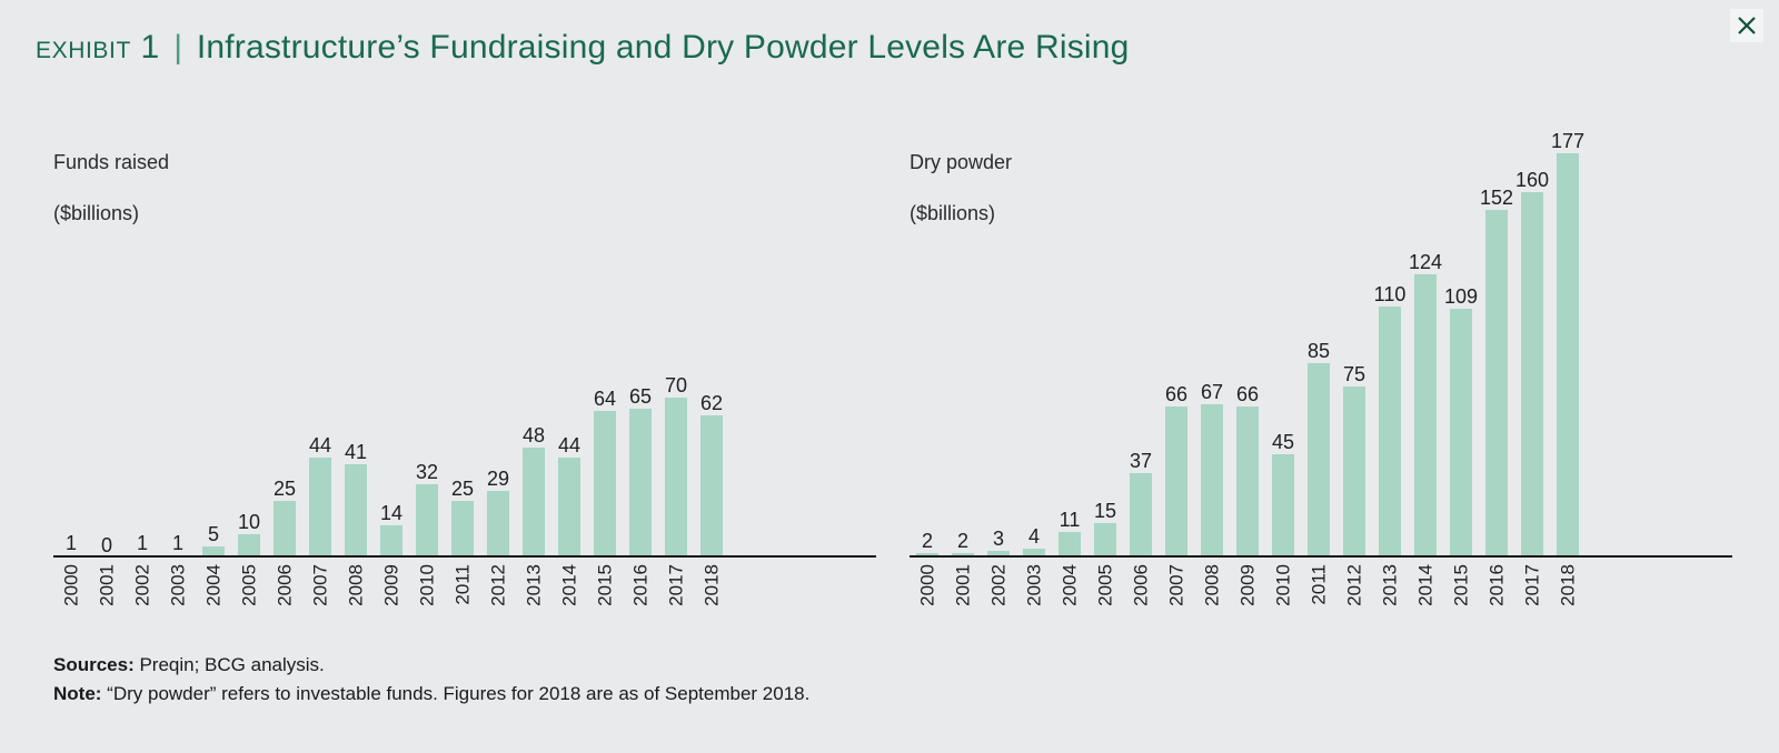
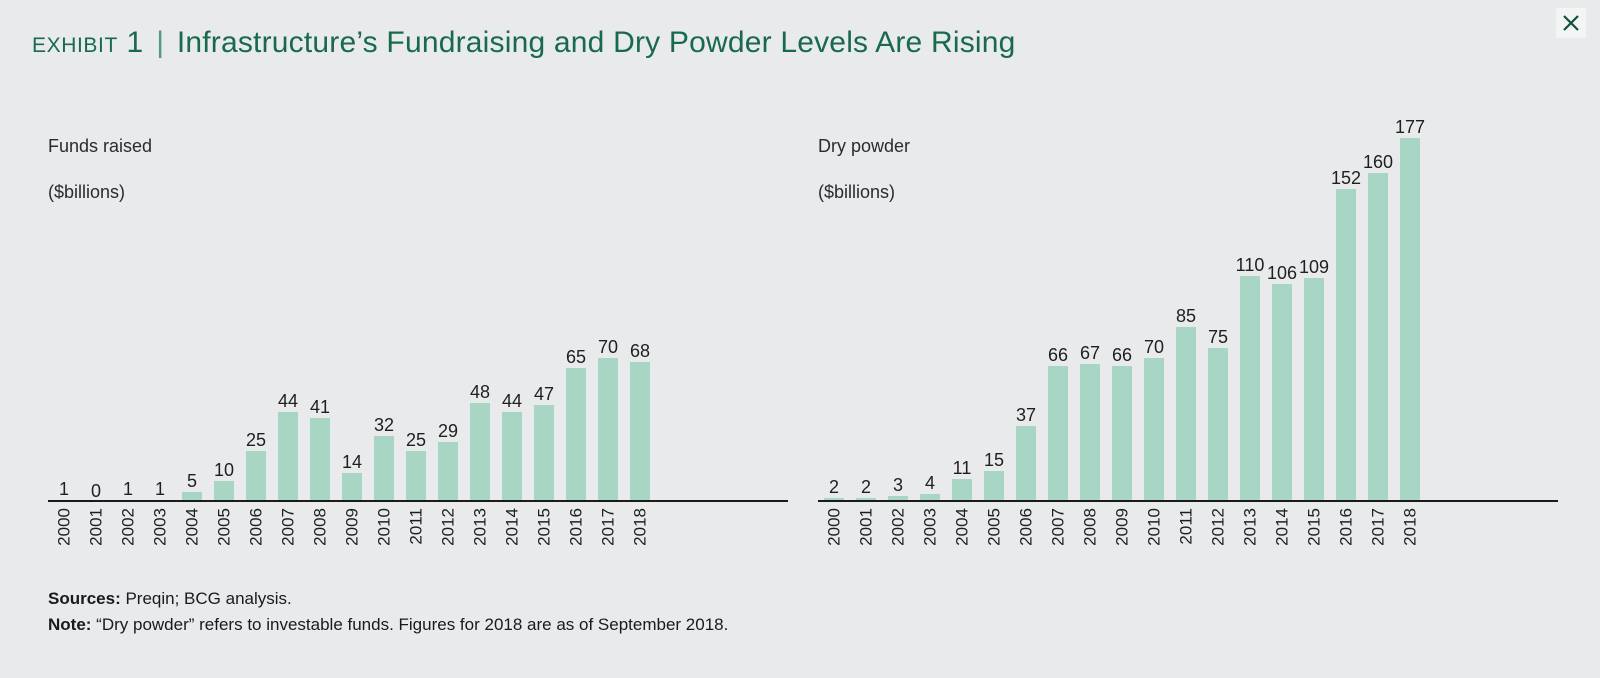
Funds raised ($billions)/2015: 64 -> 47
Funds raised ($billions)/2018: 62 -> 68
Dry powder ($billions)/2010: 45 -> 70
Dry powder ($billions)/2014: 124 -> 106
